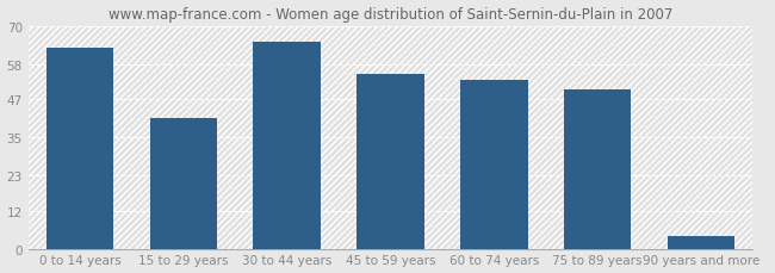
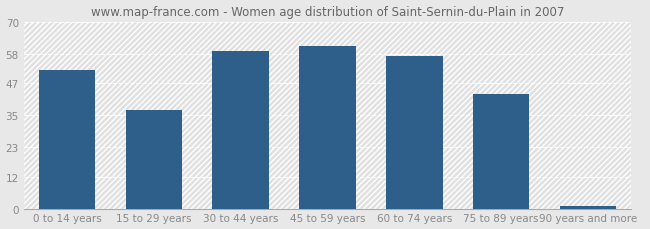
0 to 14 years: 63 -> 52
15 to 29 years: 41 -> 37
30 to 44 years: 65 -> 59
45 to 59 years: 55 -> 61
60 to 74 years: 53 -> 57
75 to 89 years: 50 -> 43
90 years and more: 4 -> 1
